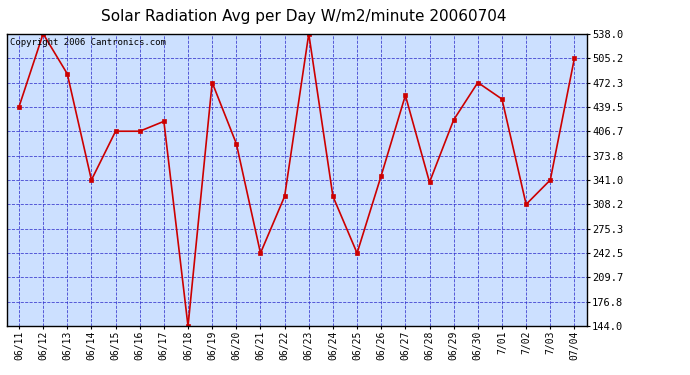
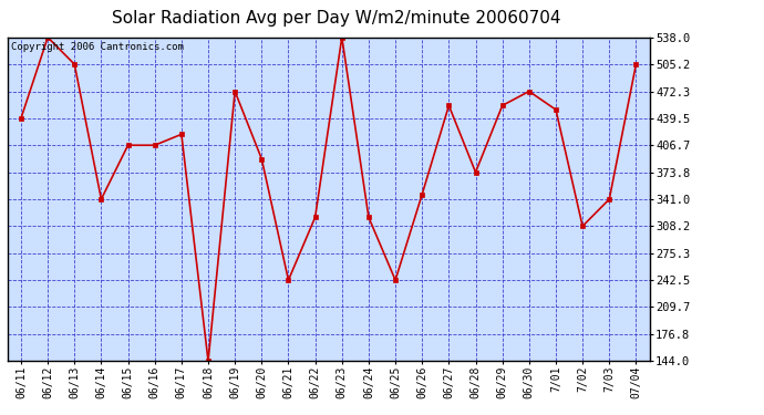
06/13: 484 -> 505
06/28: 338 -> 374
06/29: 422 -> 455
